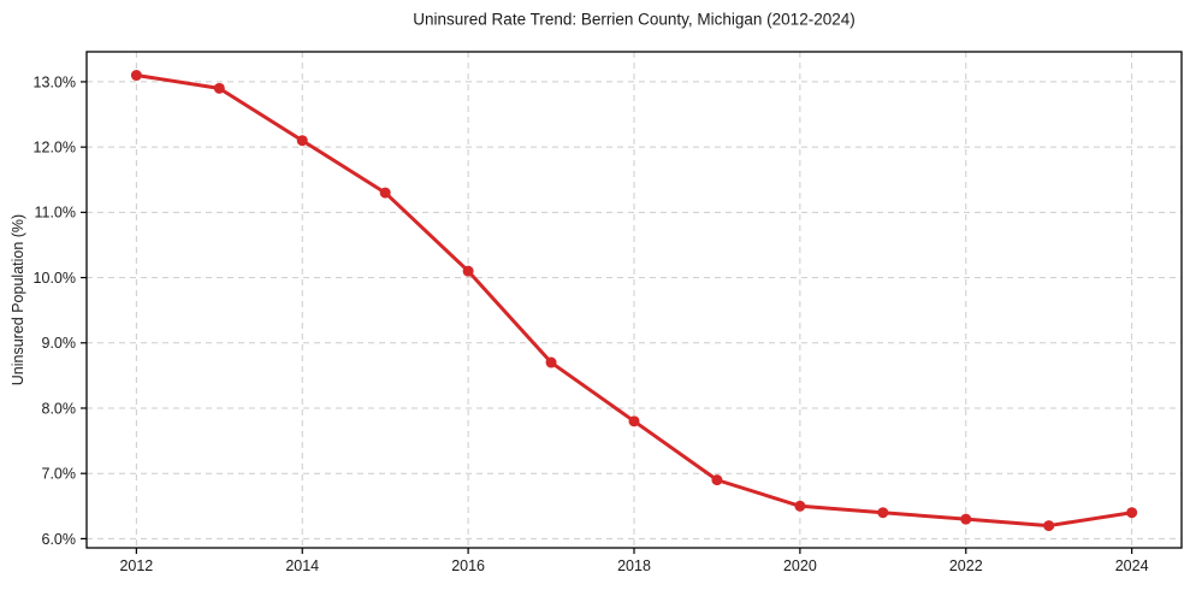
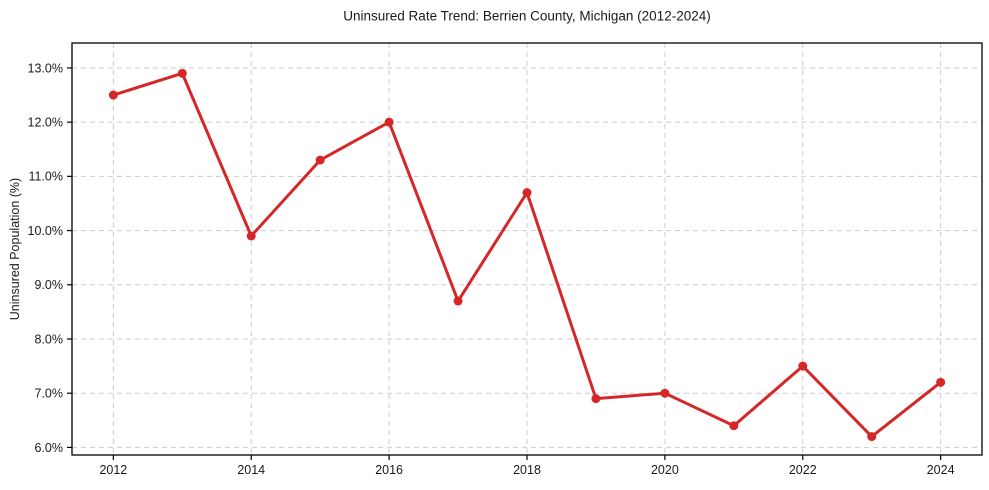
2012: 13.1% -> 12.5%
2014: 12.1% -> 9.9%
2016: 10.1% -> 12.0%
2018: 7.8% -> 10.7%
2020: 6.5% -> 7.0%
2022: 6.3% -> 7.5%
2024: 6.4% -> 7.2%
